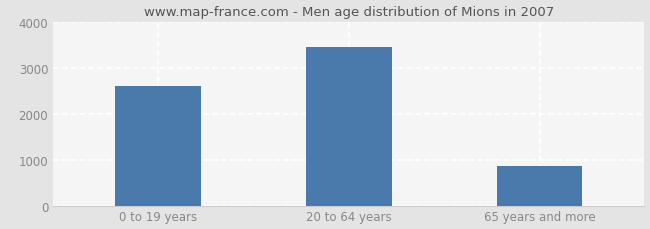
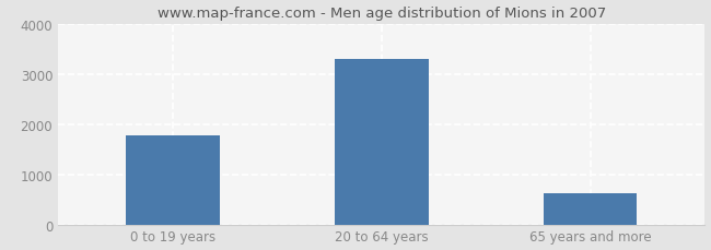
0 to 19 years: 2600 -> 1780
20 to 64 years: 3450 -> 3300
65 years and more: 850 -> 630
